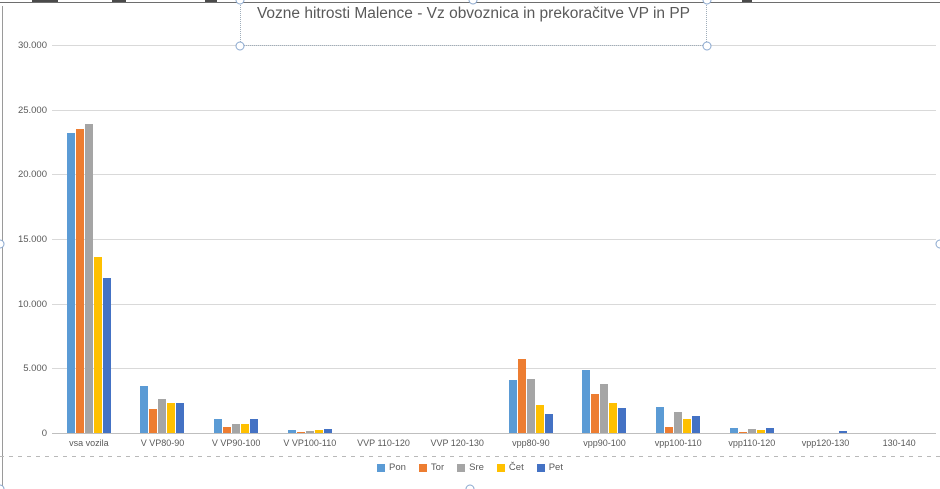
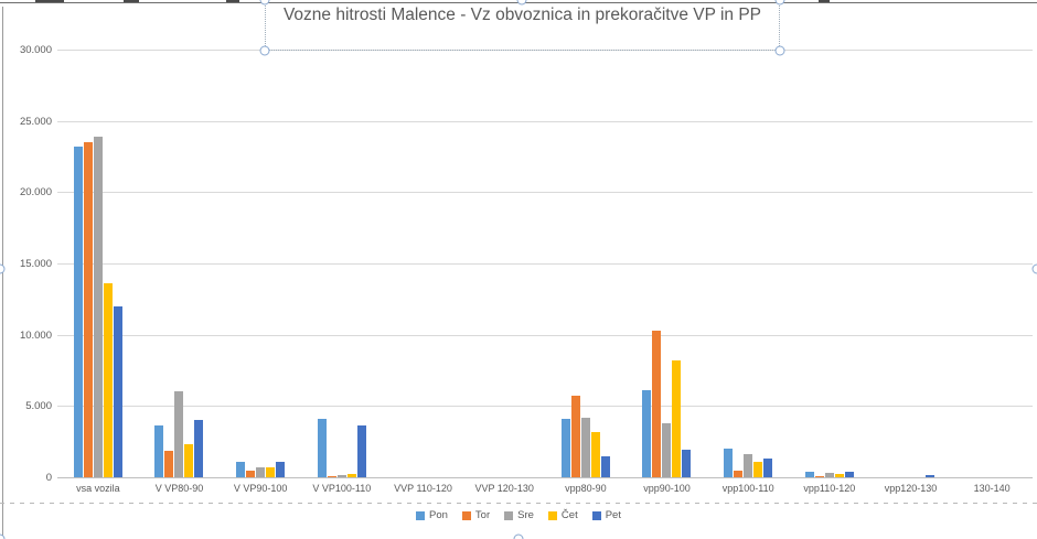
Sre/V VP80-90: 2600 -> 6000
Pet/V VP80-90: 2300 -> 4000
Pon/V VP100-110: 200 -> 4100
Pet/V VP100-110: 300 -> 3600
Čet/vpp80-90: 2200 -> 3200
Pon/vpp90-100: 4900 -> 6100
Tor/vpp90-100: 3000 -> 10300
Čet/vpp90-100: 2300 -> 8200
